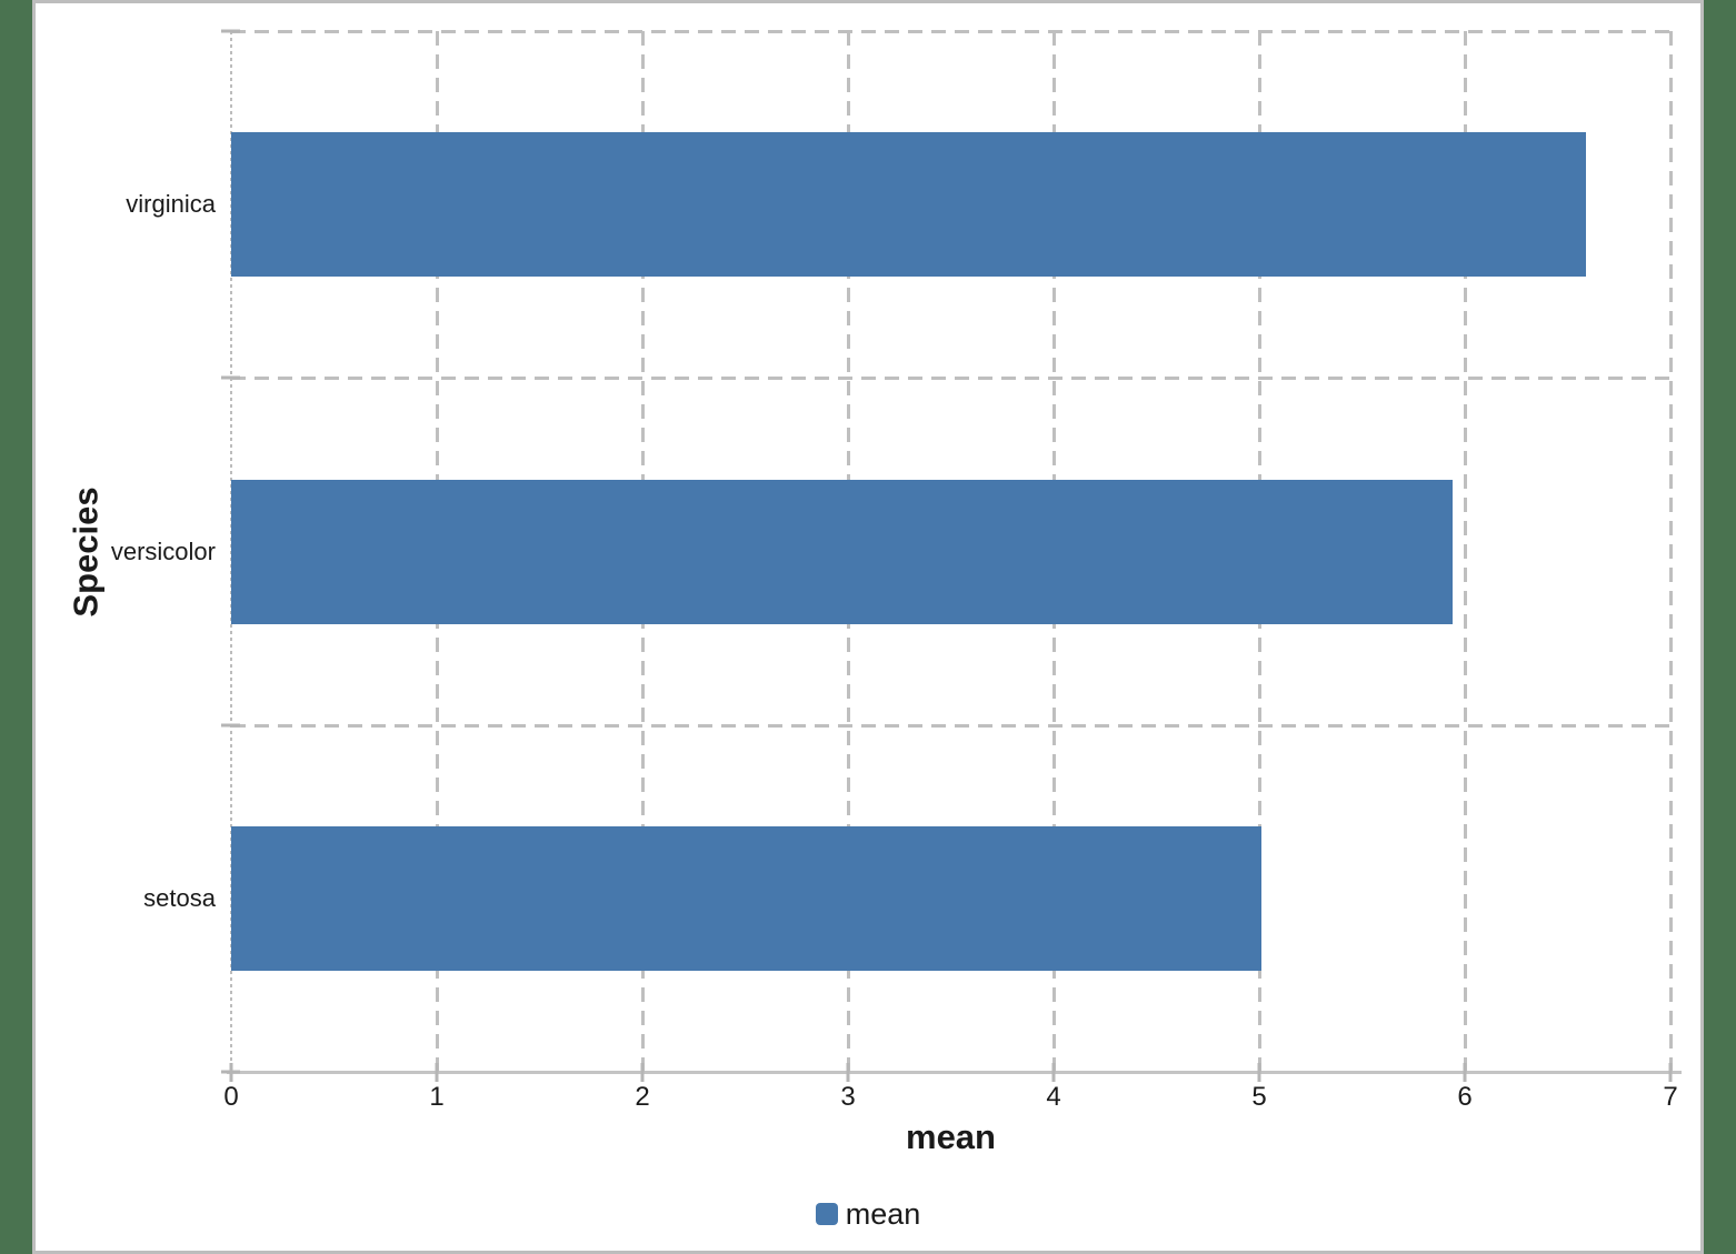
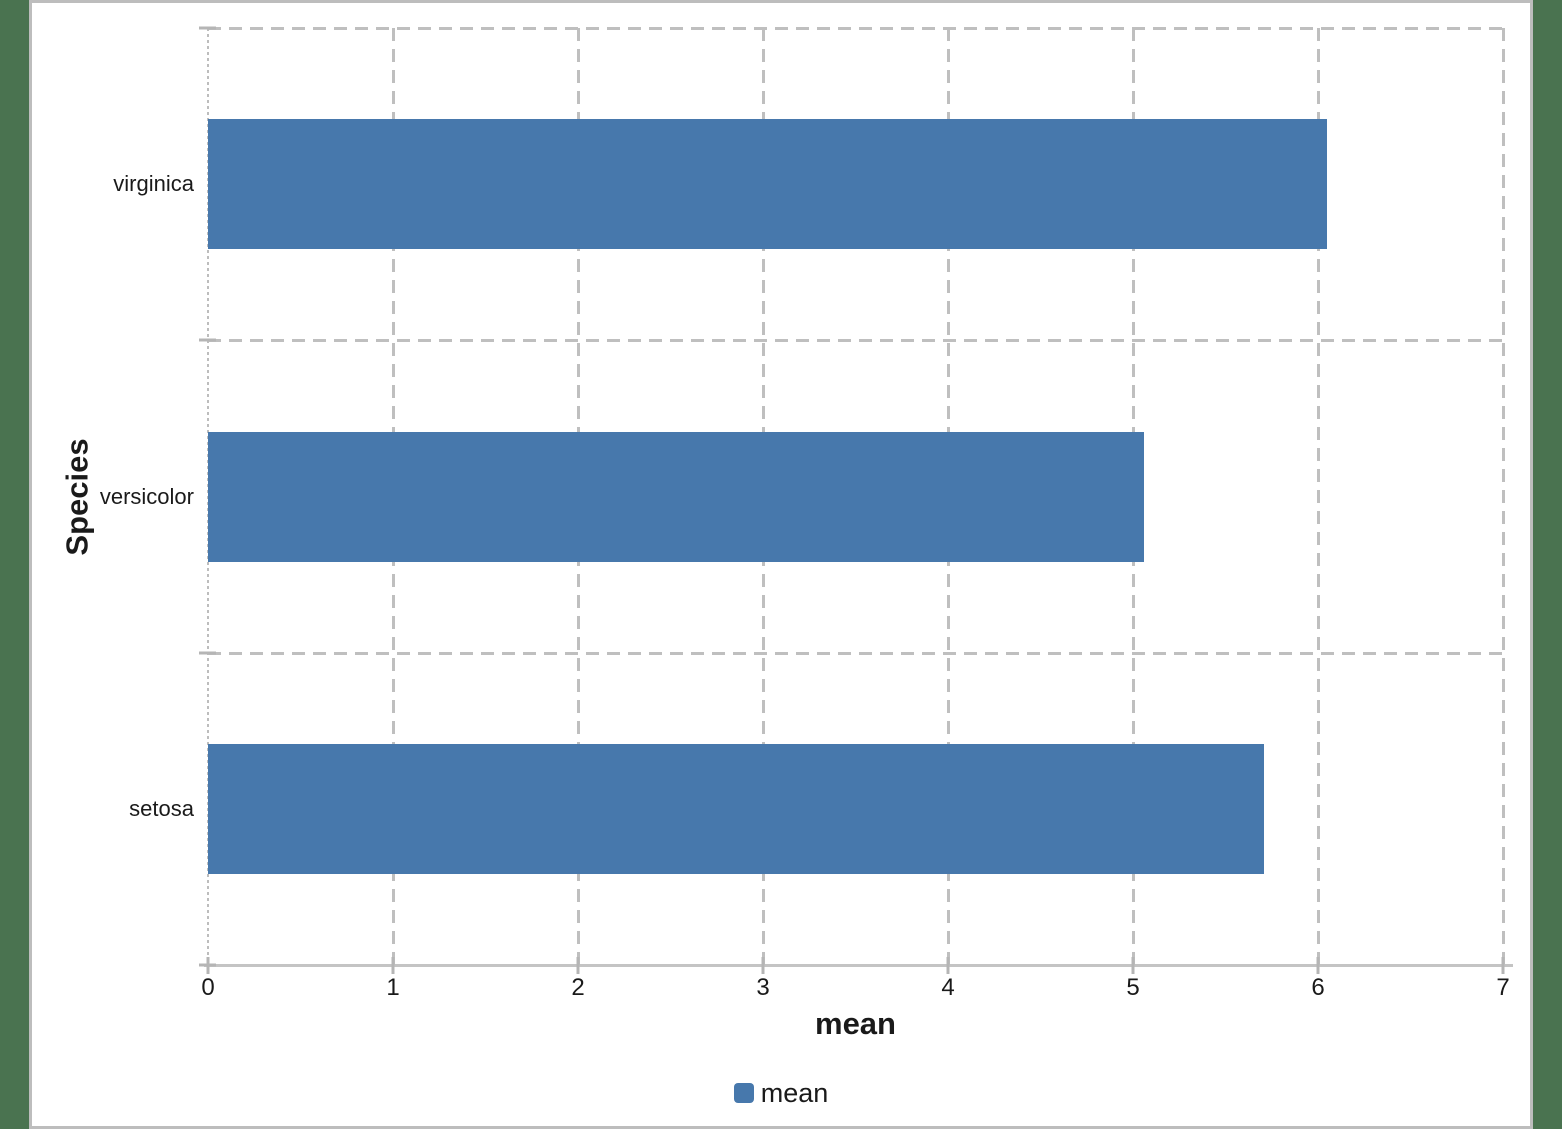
virginica: 6.59 -> 6.05
versicolor: 5.94 -> 5.06
setosa: 5.01 -> 5.71
